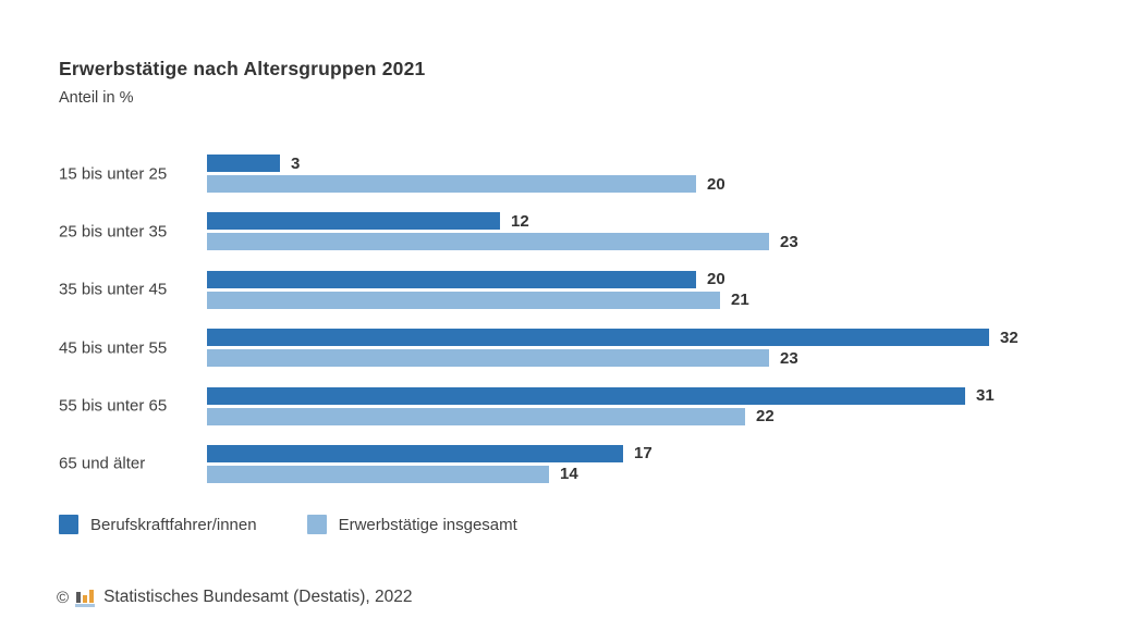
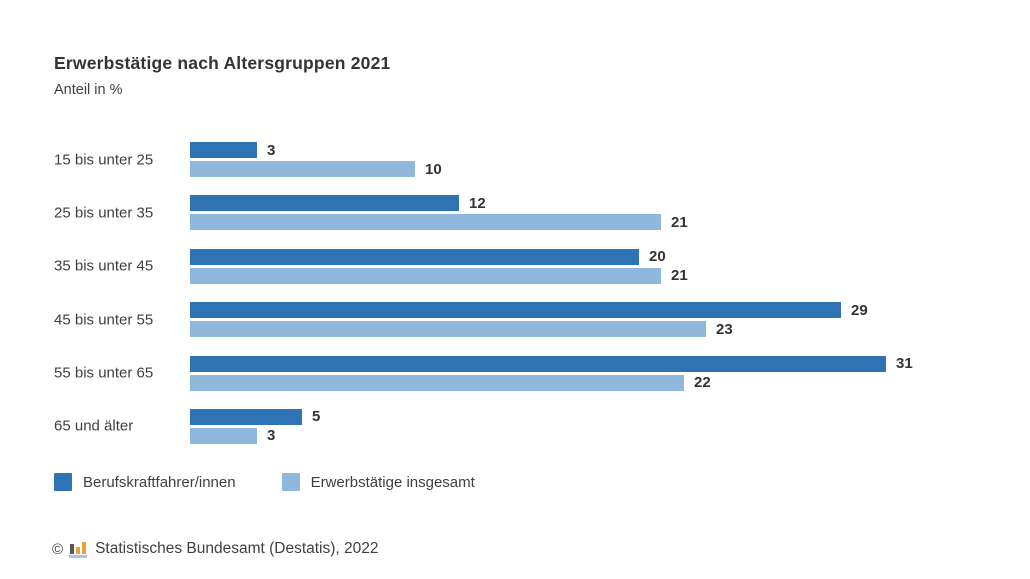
Erwerbstätige insgesamt/15 bis unter 25: 20 -> 10
Erwerbstätige insgesamt/25 bis unter 35: 23 -> 21
Berufskraftfahrer/innen/45 bis unter 55: 32 -> 29
Berufskraftfahrer/innen/65 und älter: 17 -> 5
Erwerbstätige insgesamt/65 und älter: 14 -> 3
